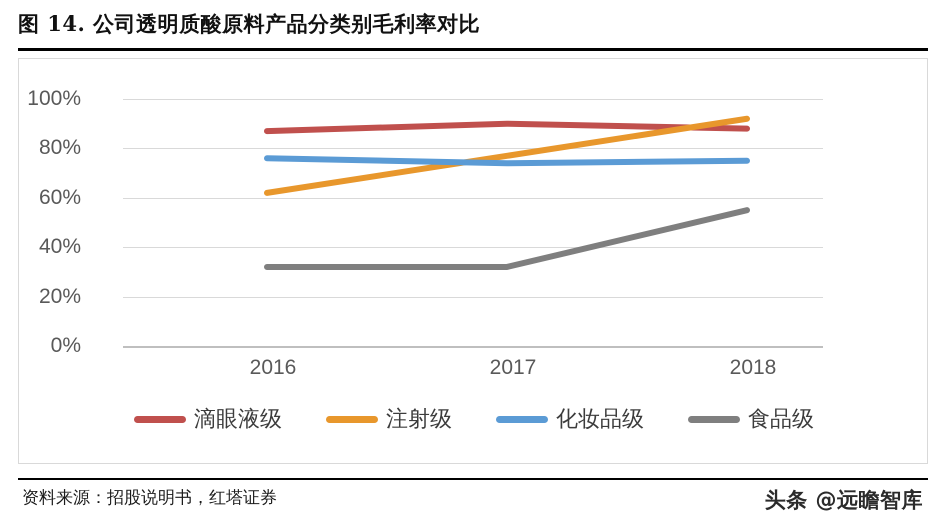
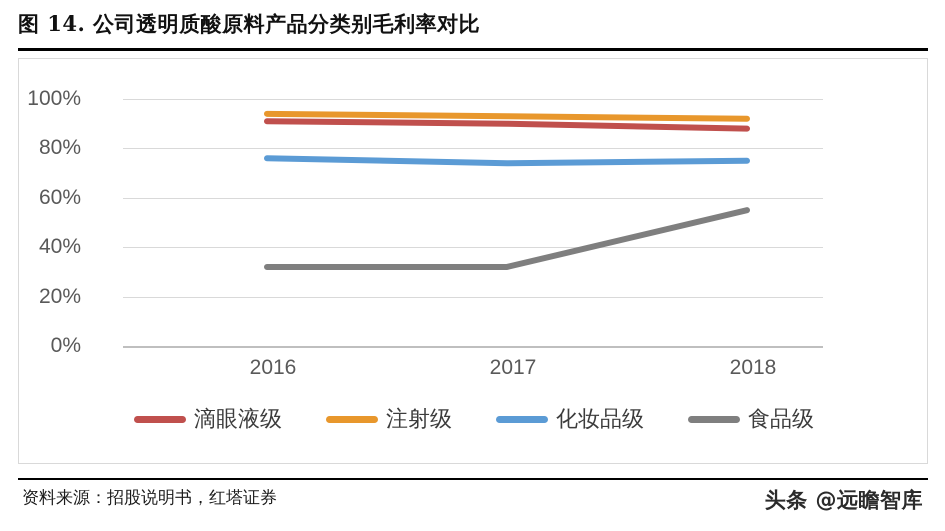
滴眼液级/2016: 87% -> 91%
注射级/2016: 62% -> 94%
注射级/2017: 77% -> 93%
